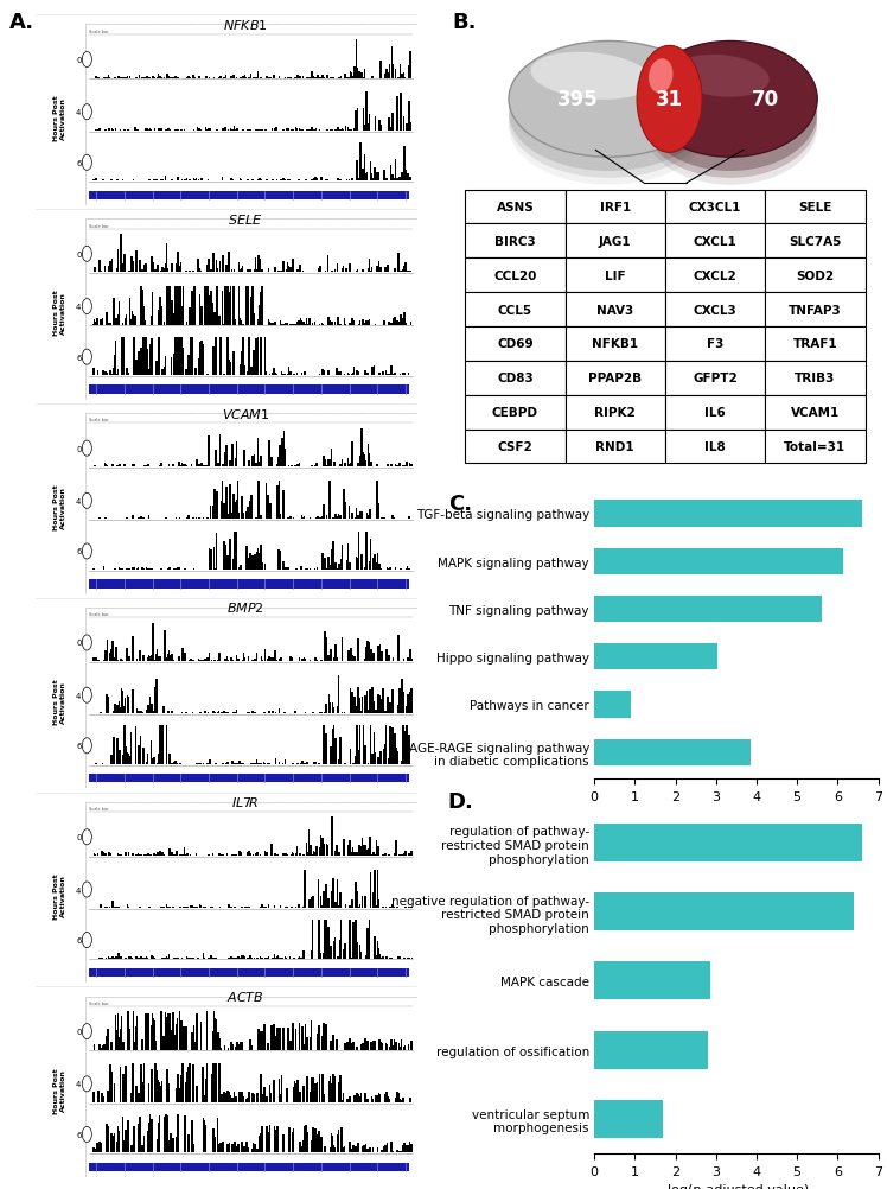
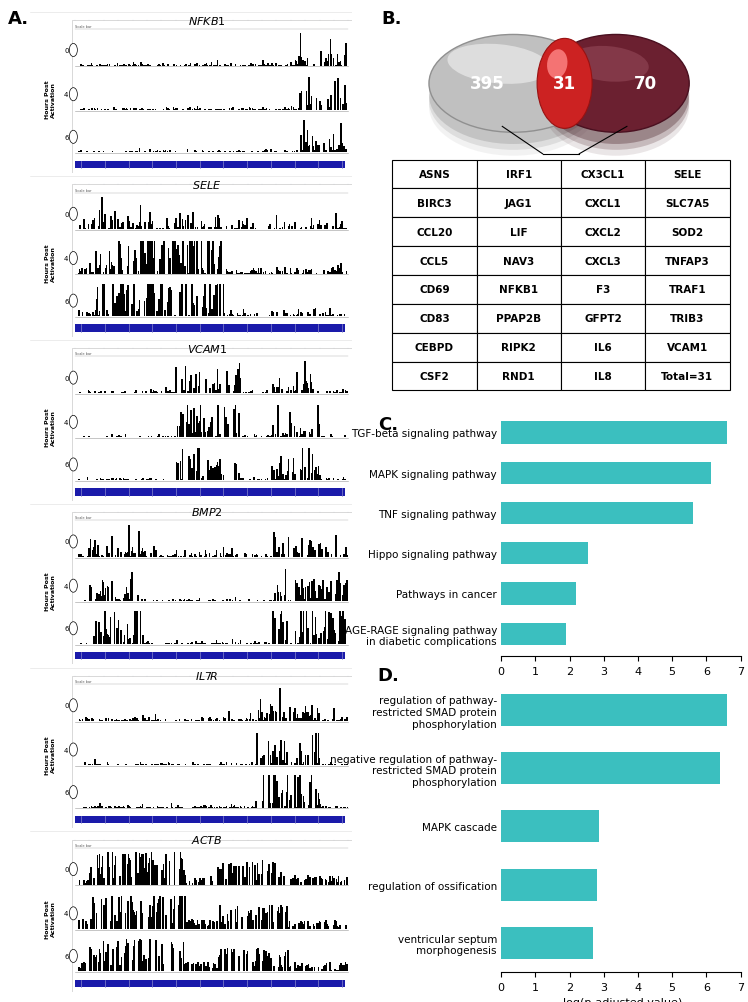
Hippo signaling pathway: 3.05 -> 2.55
Pathways in cancer: 0.90 -> 2.20
AGE-RAGE signaling pathway in diabetic complications: 3.85 -> 1.90
ventricular septum morphogenesis: 1.70 -> 2.70
